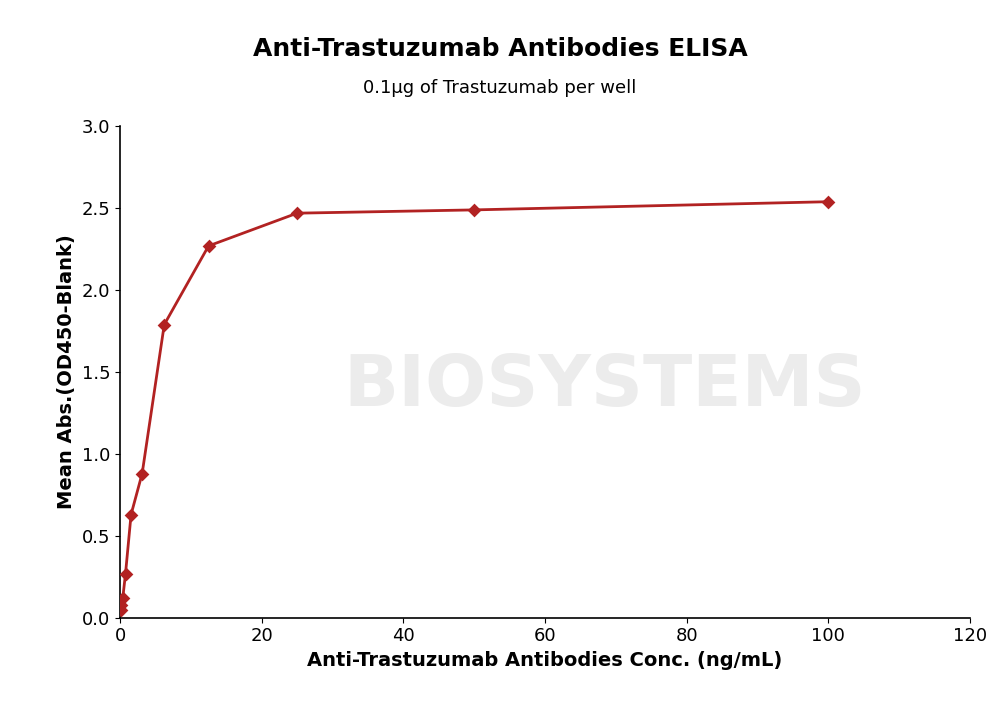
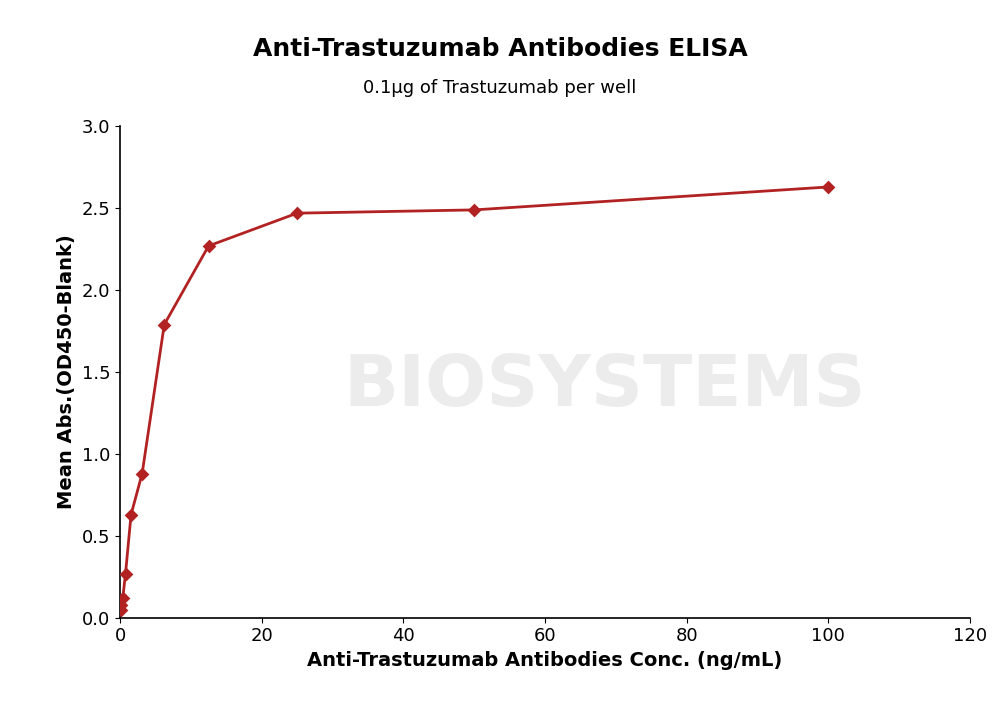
100: 2.54 -> 2.63
